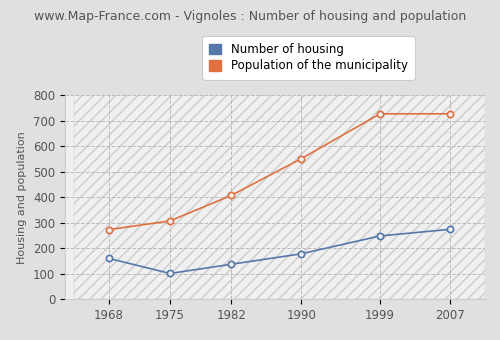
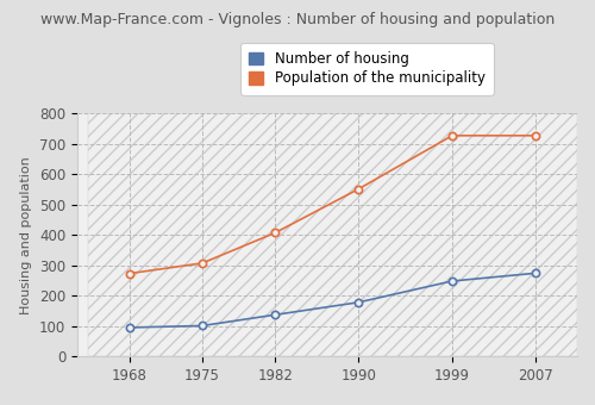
Number of housing/1968: 160 -> 95
